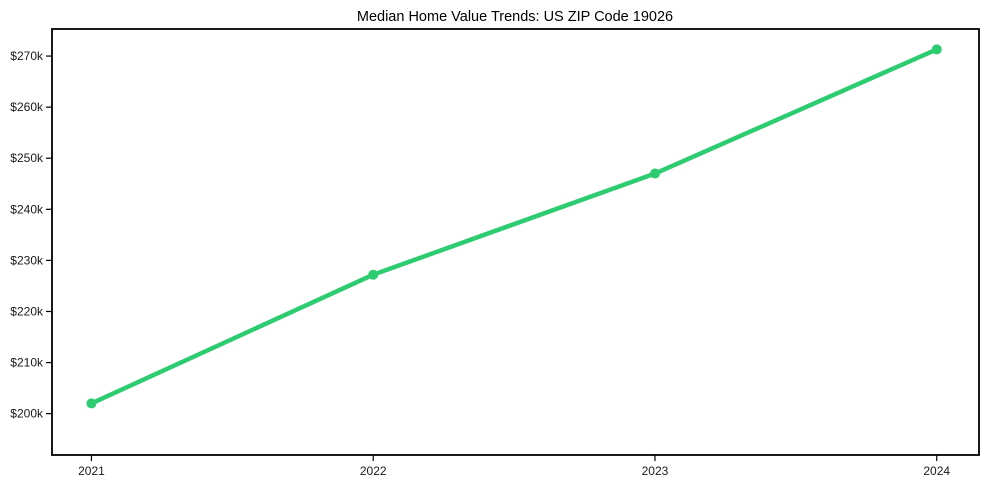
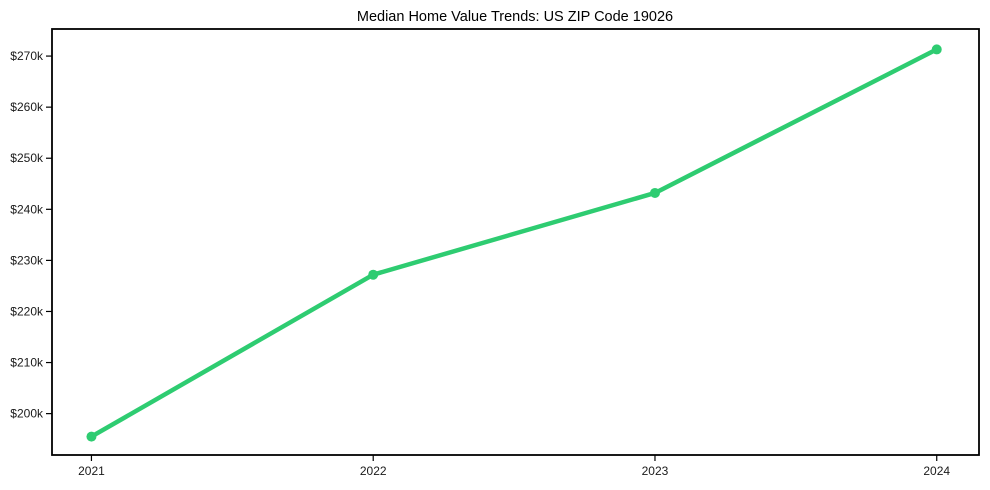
2021: $202k -> $196k
2023: $247k -> $243k
